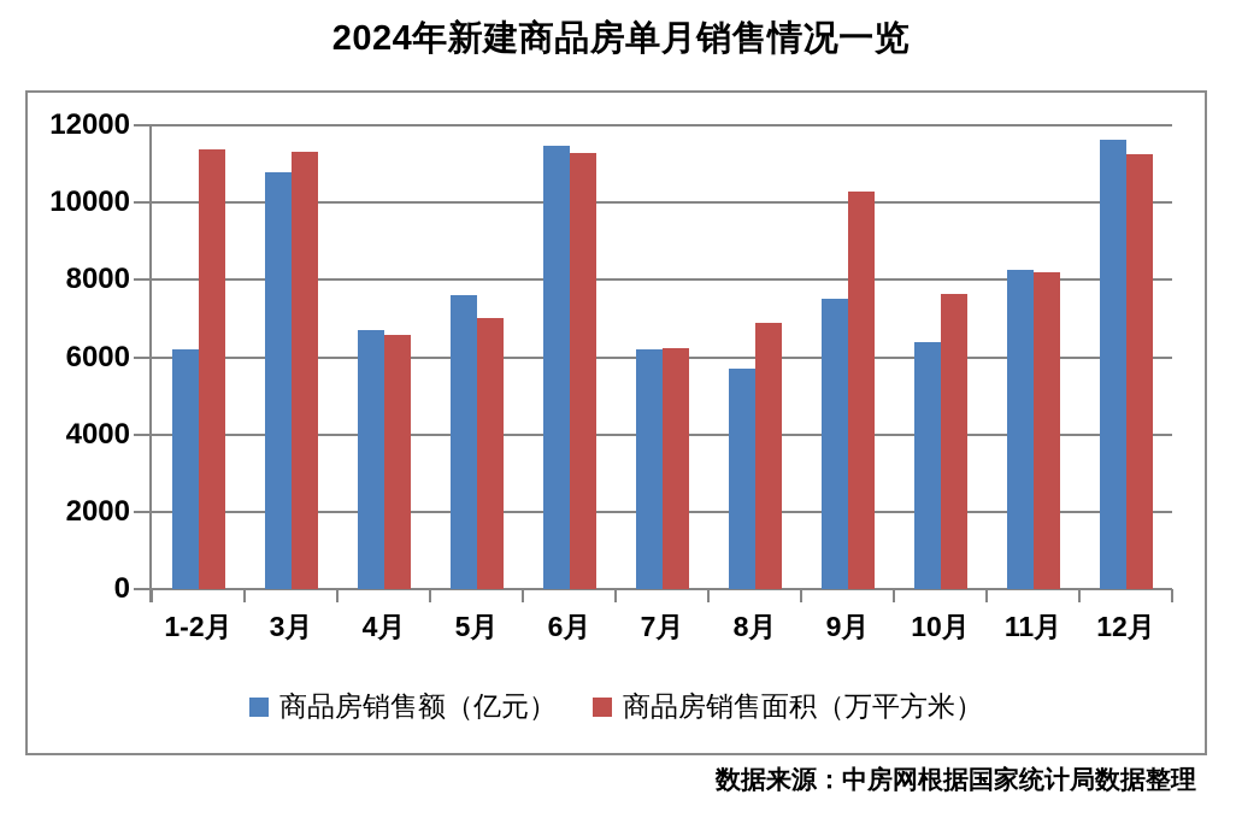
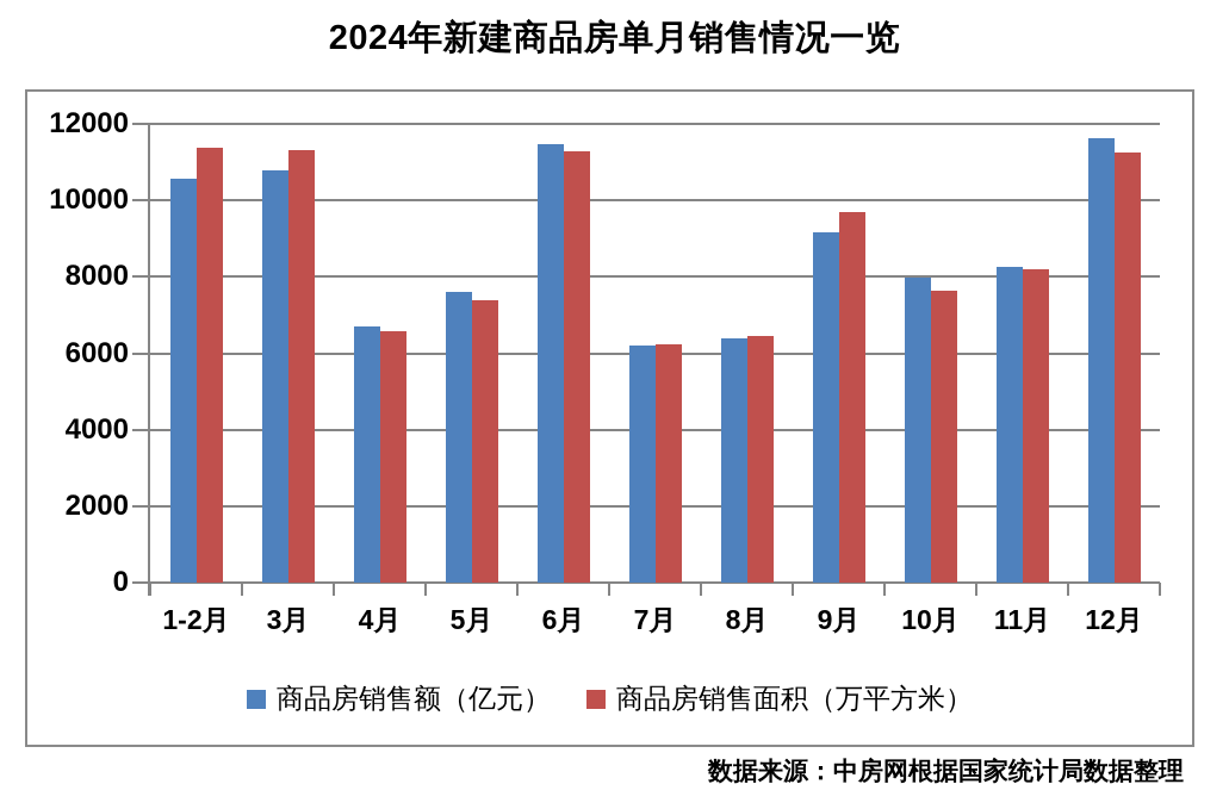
商品房销售额（亿元）/1-2月: 6200 -> 10600
商品房销售面积（万平方米）/5月: 7000 -> 7400
商品房销售额（亿元）/8月: 5700 -> 6400
商品房销售面积（万平方米）/8月: 6900 -> 6500
商品房销售额（亿元）/9月: 7500 -> 9200
商品房销售面积（万平方米）/9月: 10300 -> 9700
商品房销售额（亿元）/10月: 6400 -> 8000
